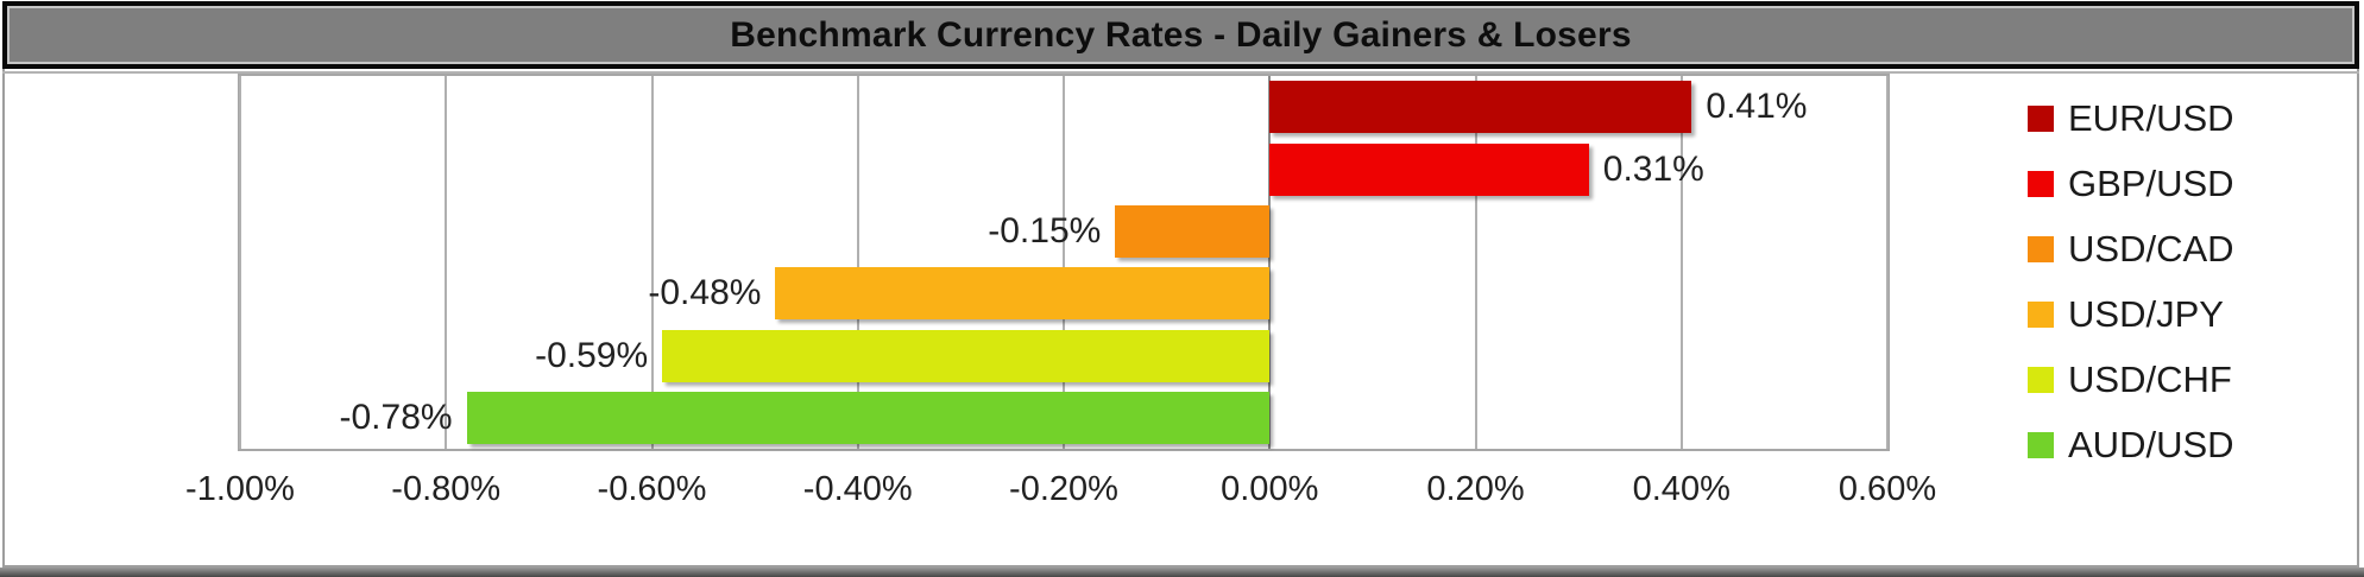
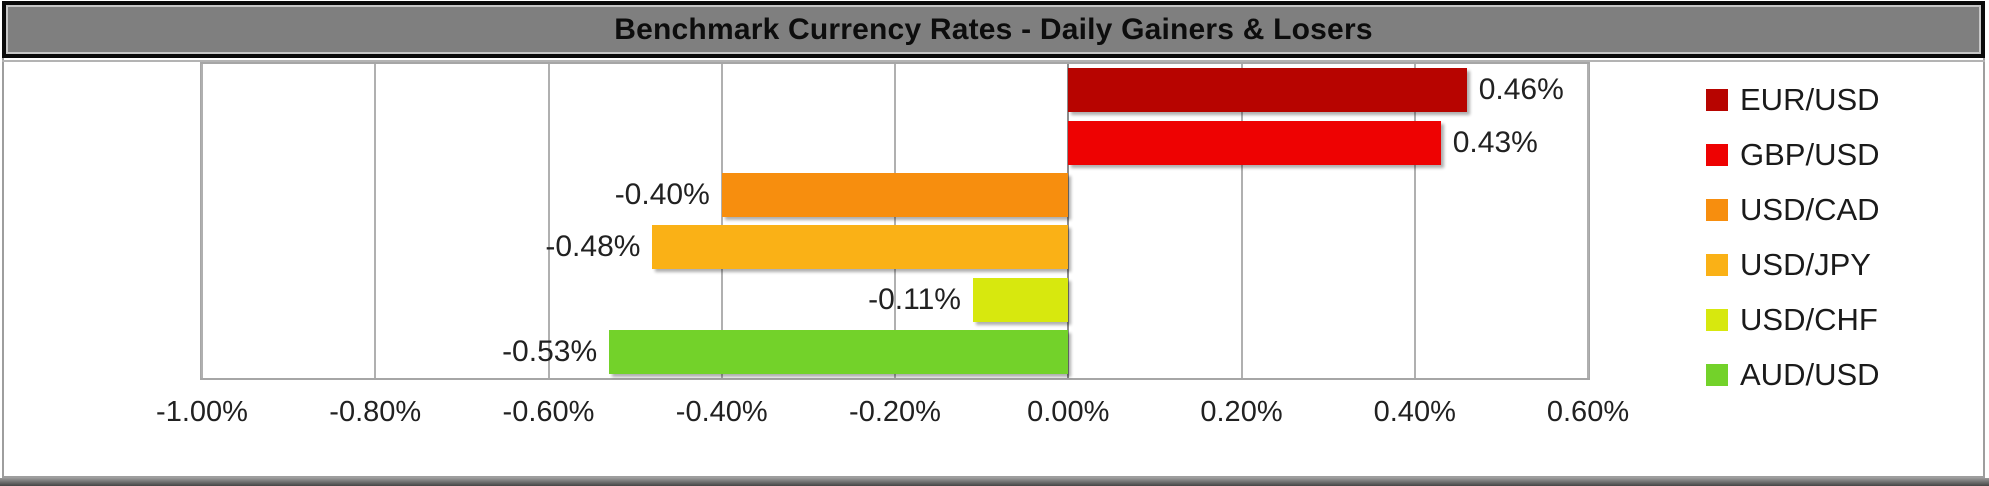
EUR/USD: 0.41% -> 0.46%
GBP/USD: 0.31% -> 0.43%
USD/CAD: -0.15% -> -0.40%
USD/CHF: -0.59% -> -0.11%
AUD/USD: -0.78% -> -0.53%
